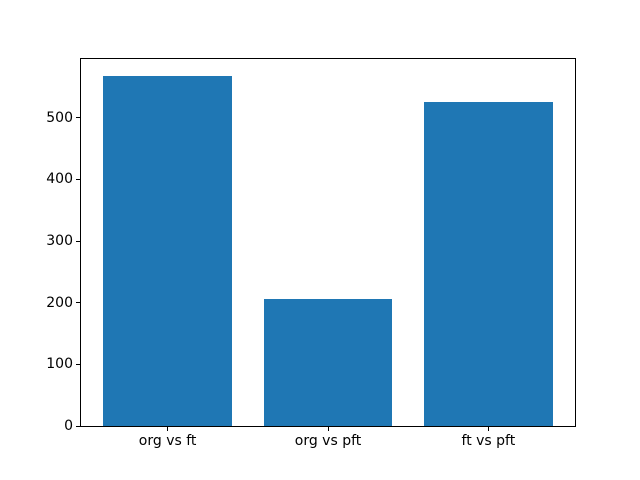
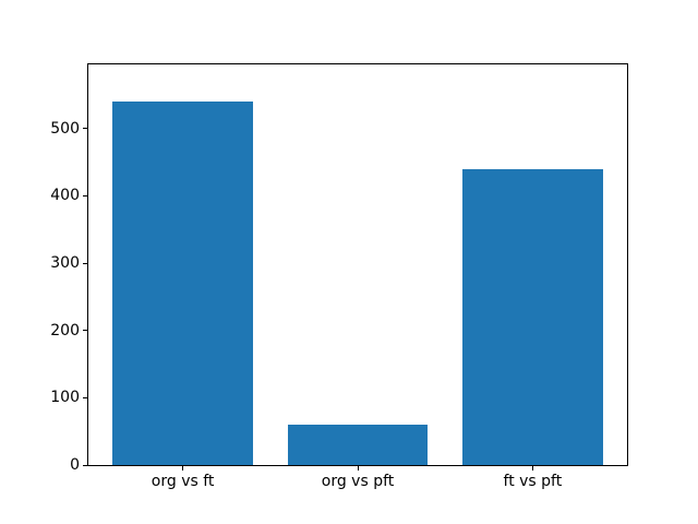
org vs ft: 570 -> 540
org vs pft: 210 -> 60
ft vs pft: 520 -> 440
